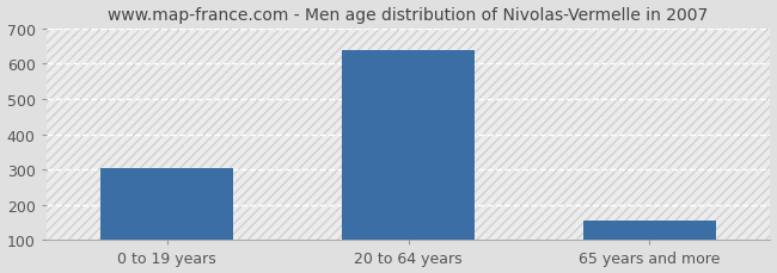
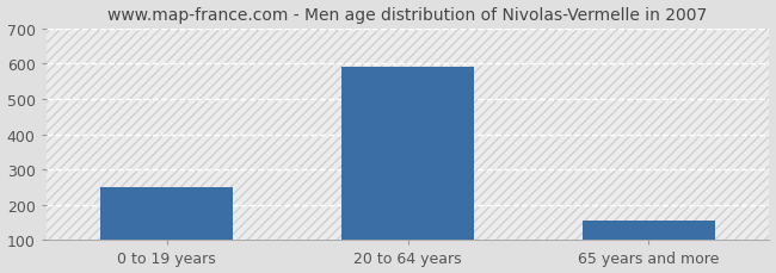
0 to 19 years: 305 -> 250
20 to 64 years: 640 -> 590
